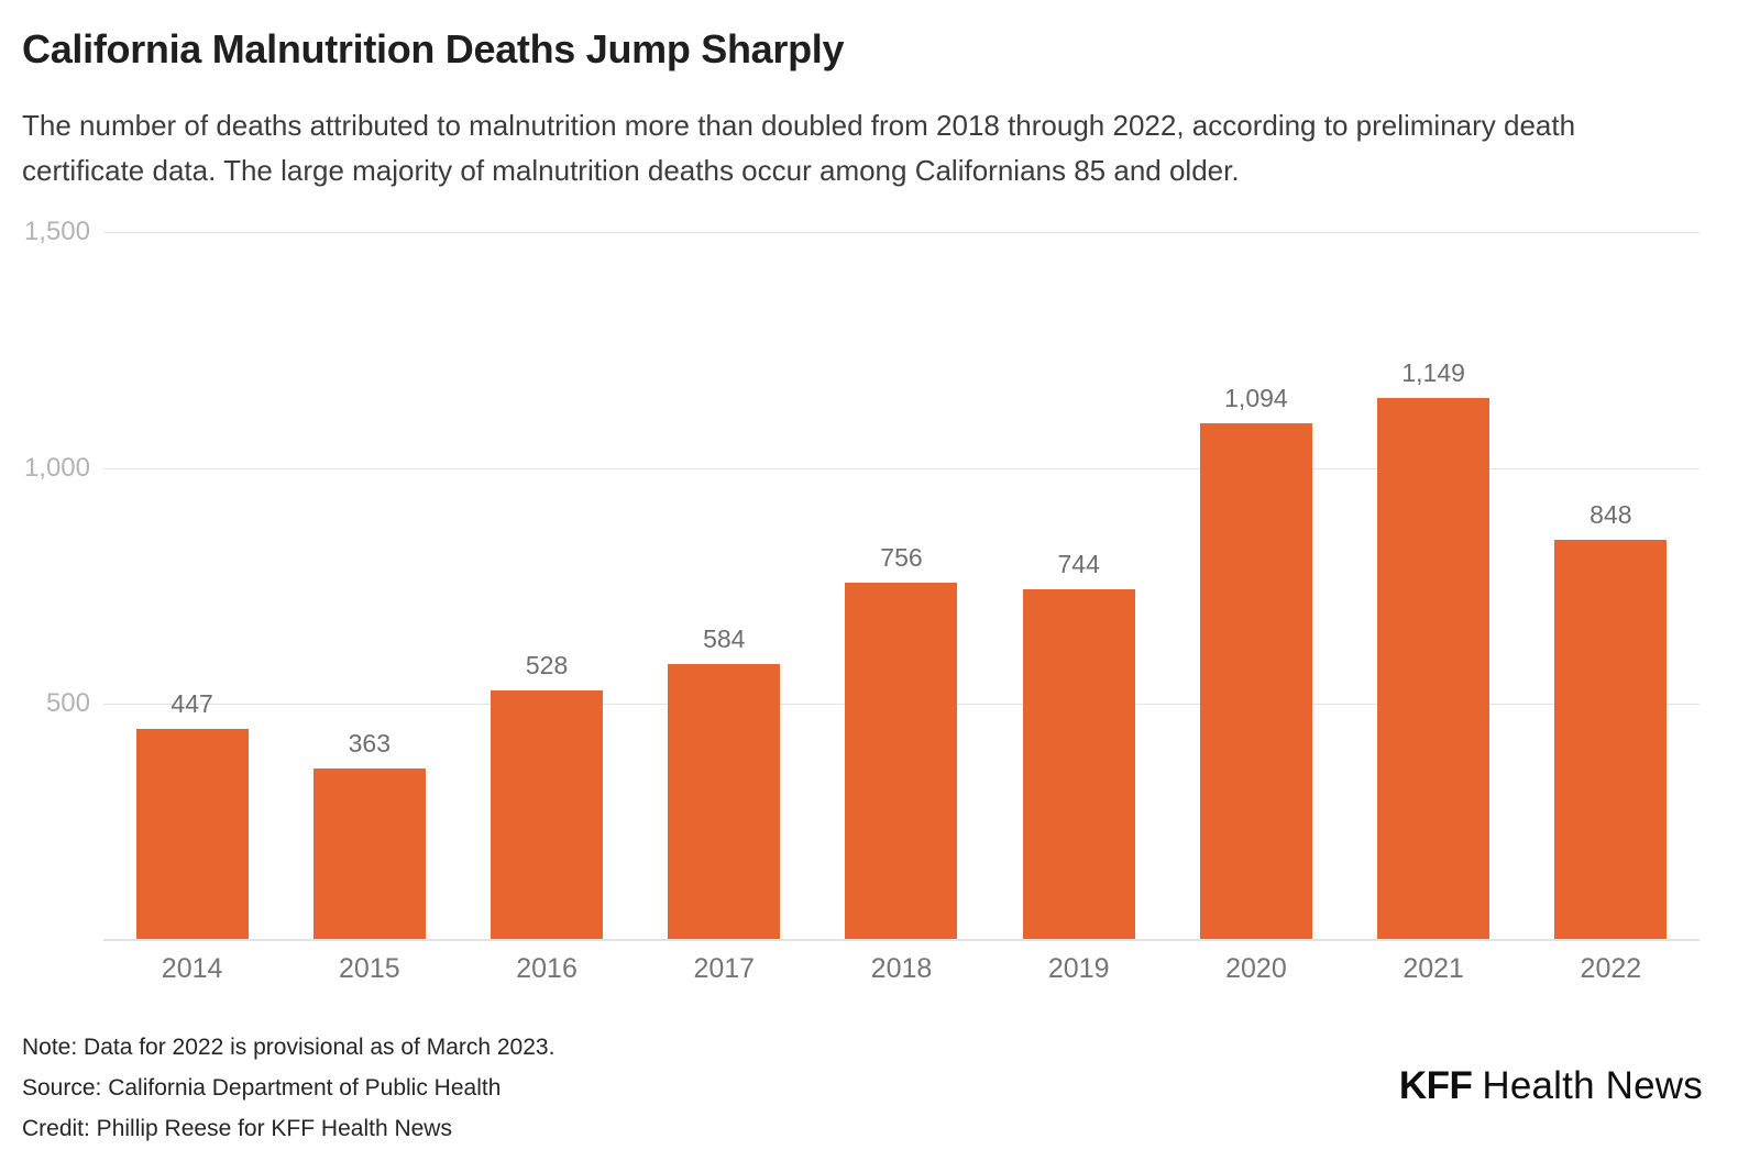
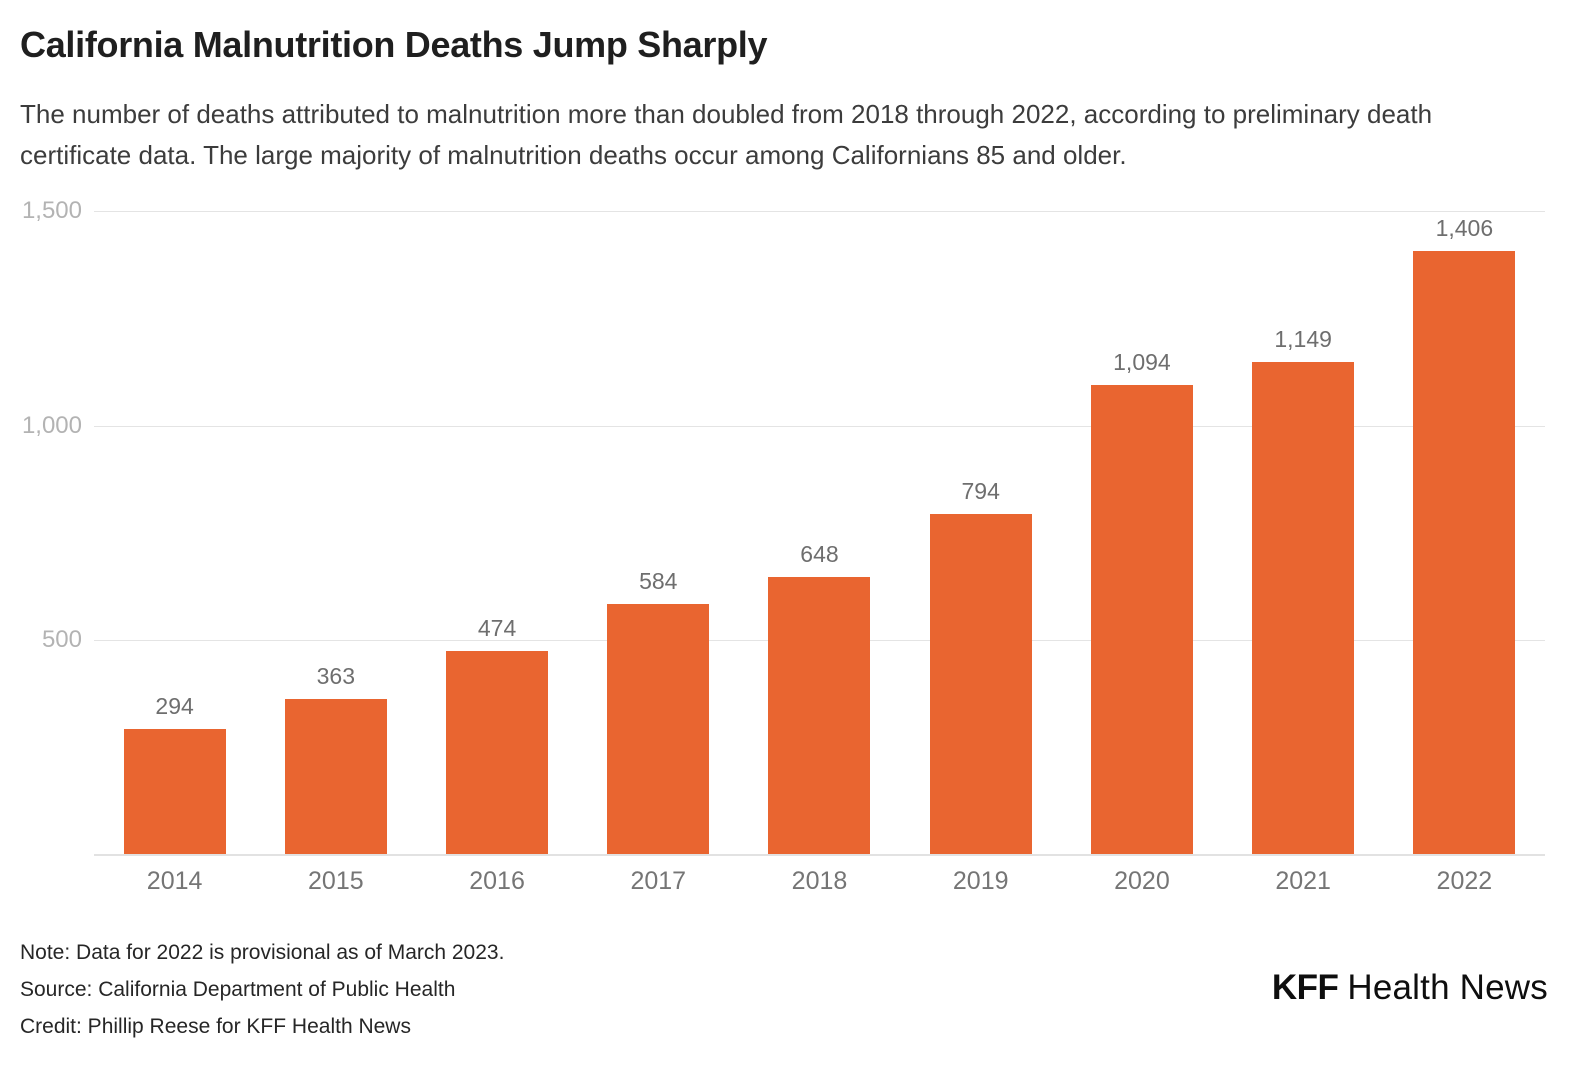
2014: 447 -> 294
2016: 528 -> 474
2018: 756 -> 648
2019: 744 -> 794
2022: 848 -> 1,406
